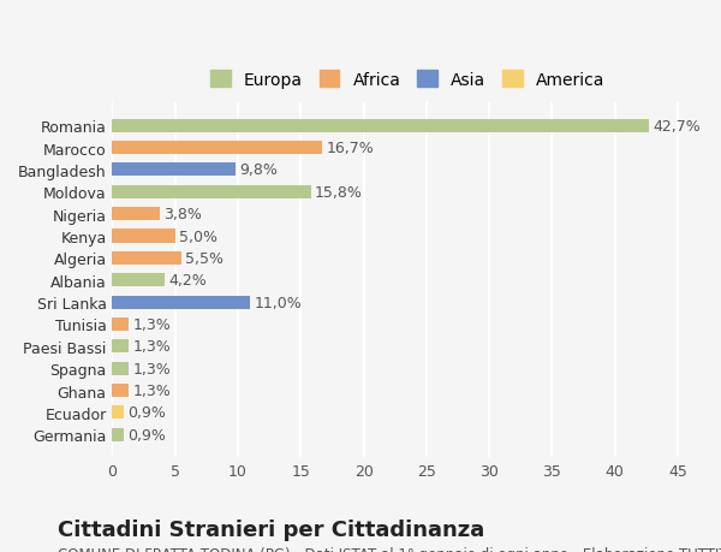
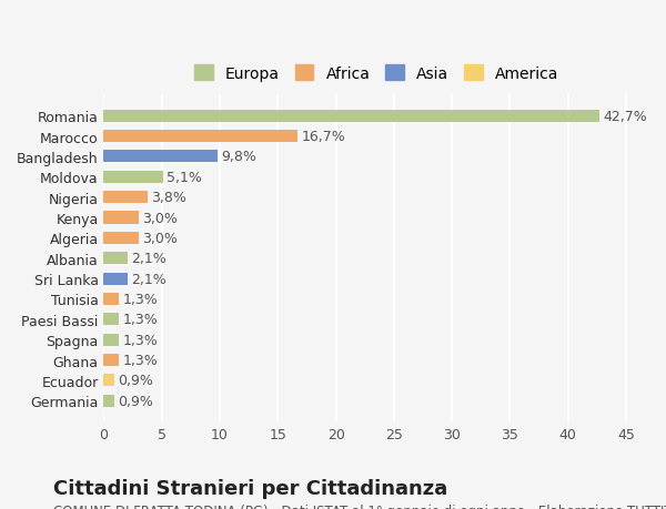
Moldova: 15,8% -> 5,1%
Kenya: 5,0% -> 3,0%
Algeria: 5,5% -> 3,0%
Albania: 4,2% -> 2,1%
Sri Lanka: 11,0% -> 2,1%
